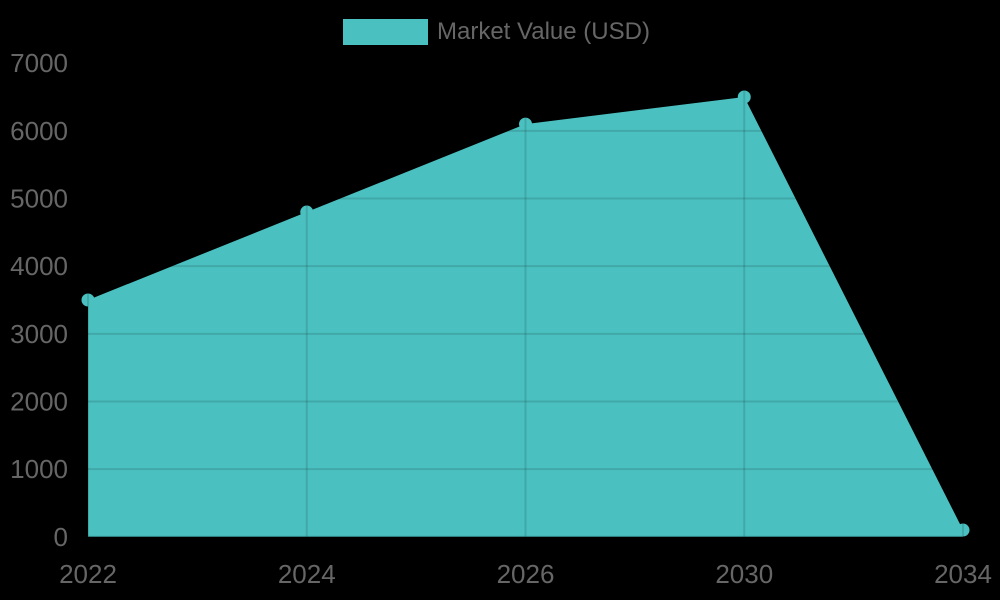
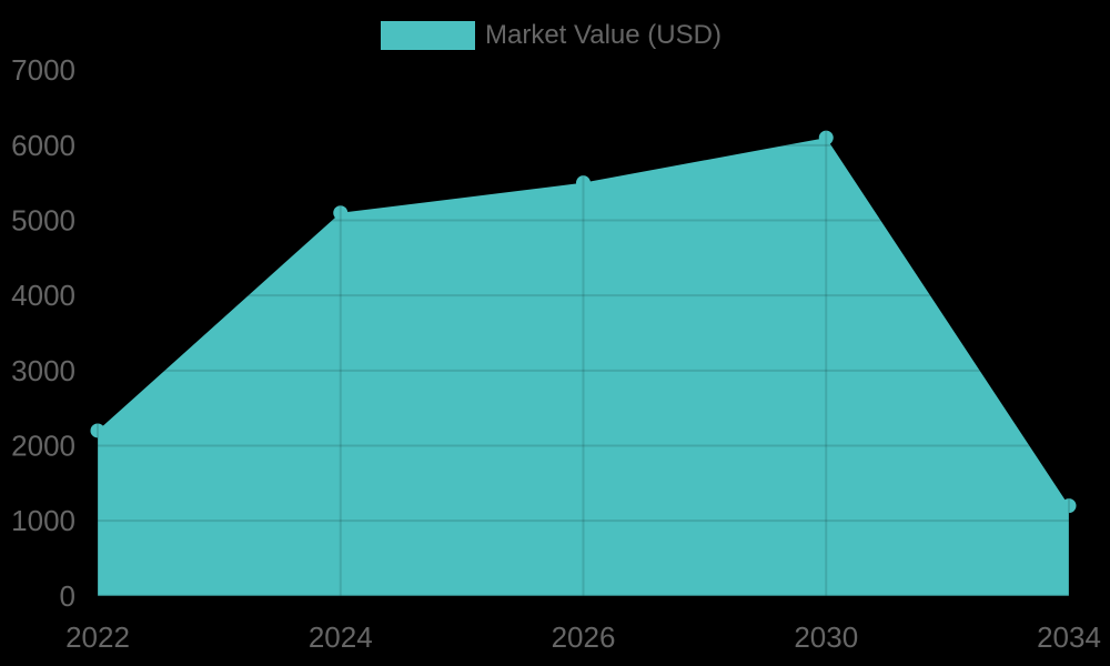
2022: 3500 -> 2200
2024: 4800 -> 5100
2026: 6100 -> 5500
2030: 6500 -> 6100
2034: 100 -> 1200
